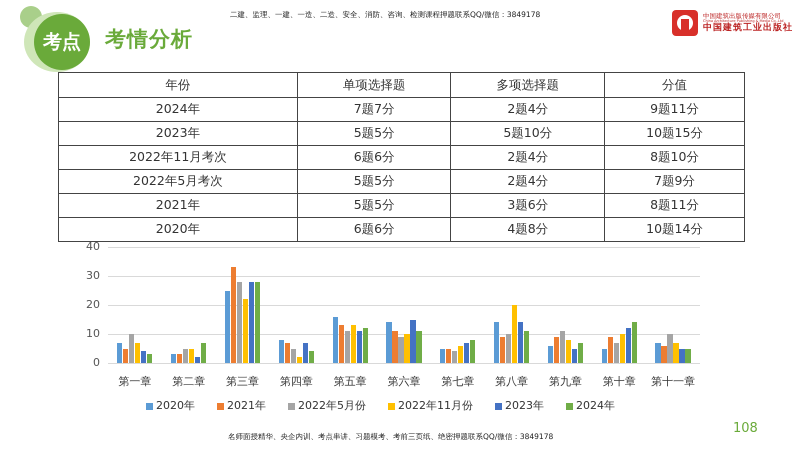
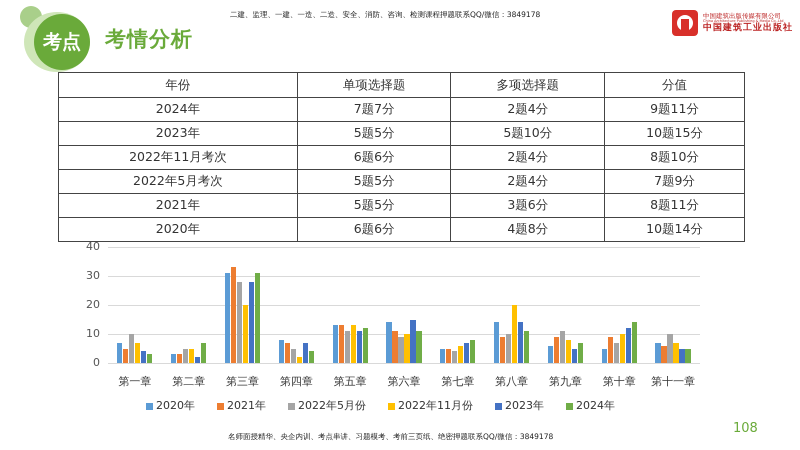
2020年/第三章: 25 -> 31
2022年11月份/第三章: 22 -> 20
2024年/第三章: 28 -> 31
2020年/第五章: 16 -> 13
